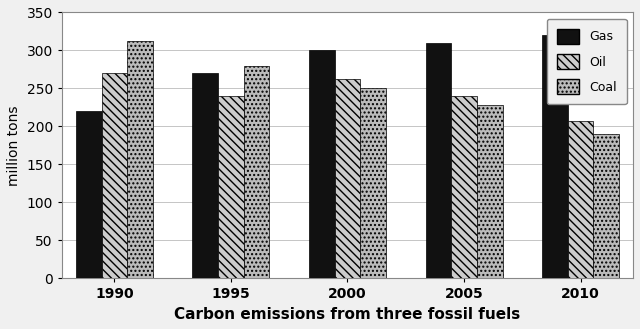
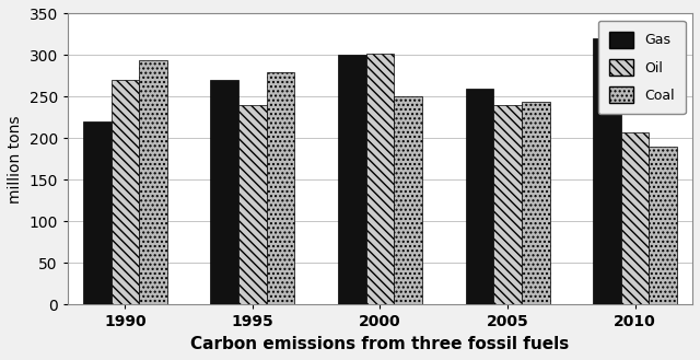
Coal/1990: 312 -> 294
Oil/2000: 262 -> 302
Gas/2005: 310 -> 260
Coal/2005: 228 -> 244
